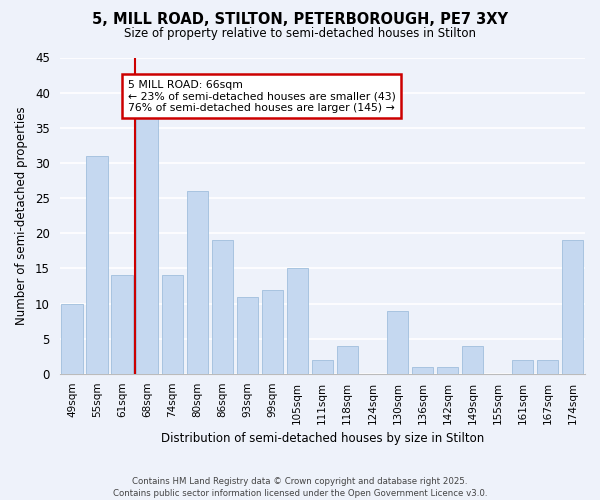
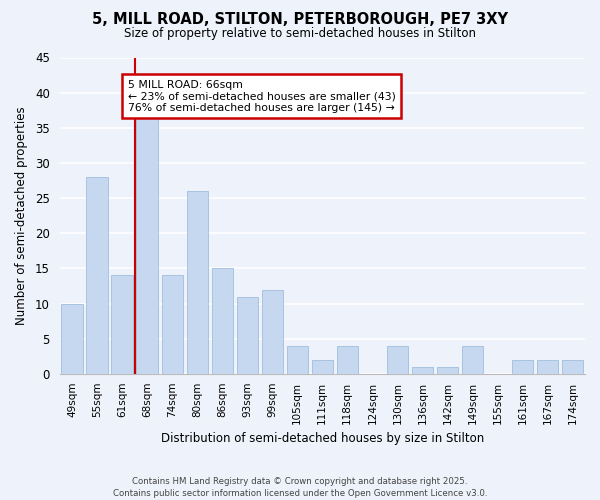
55sqm: 31 -> 28
86sqm: 19 -> 15
105sqm: 15 -> 4
130sqm: 9 -> 4
174sqm: 19 -> 2
